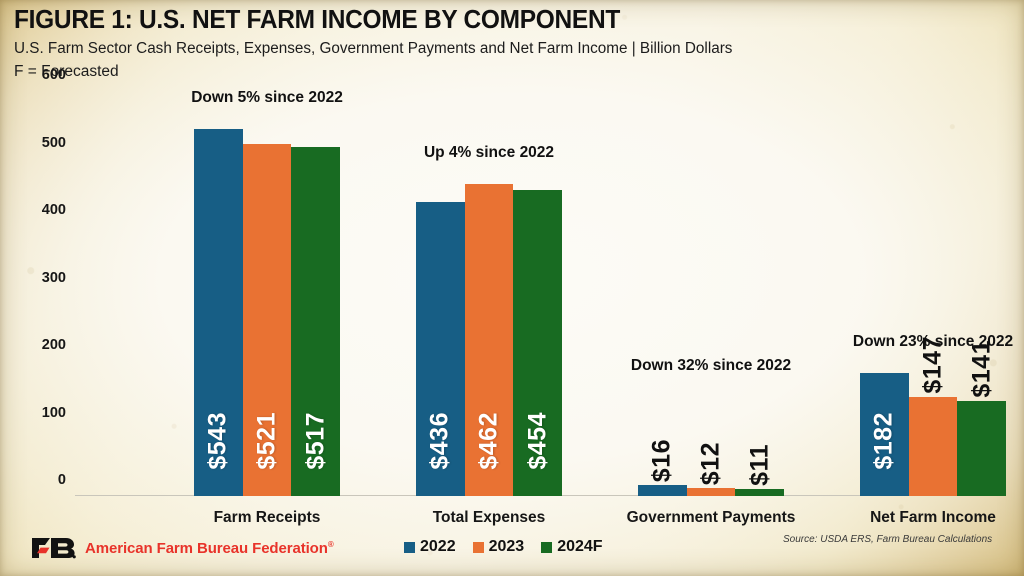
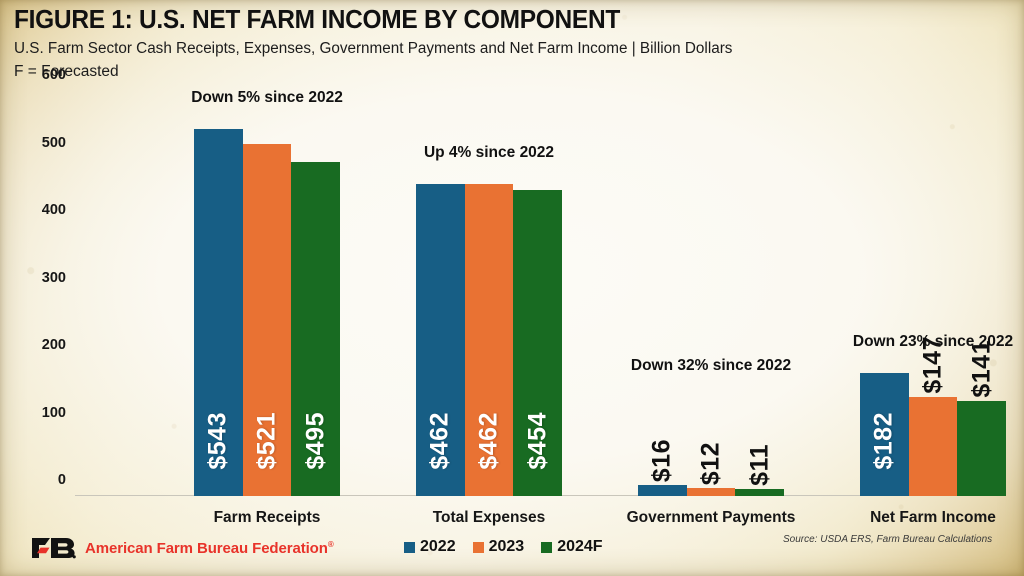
2024F/Farm Receipts: $517 -> $495
2022/Total Expenses: $436 -> $462
